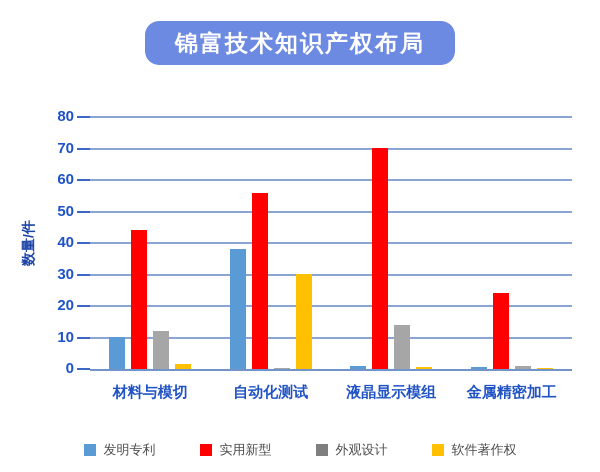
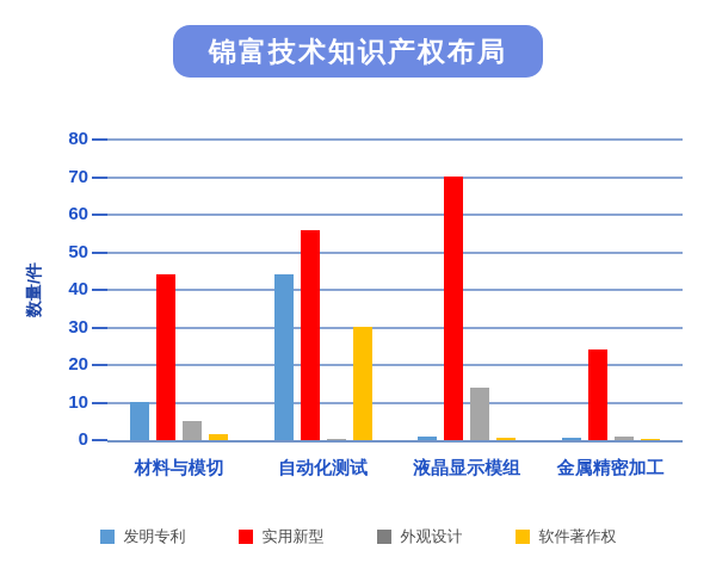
外观设计/材料与模切: 12 -> 5
发明专利/自动化测试: 38 -> 44
